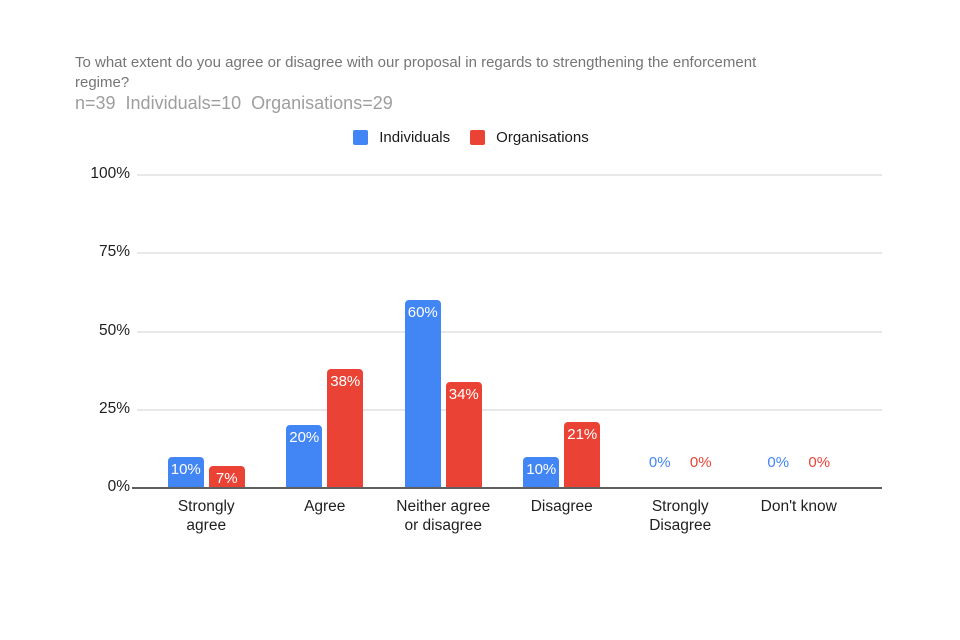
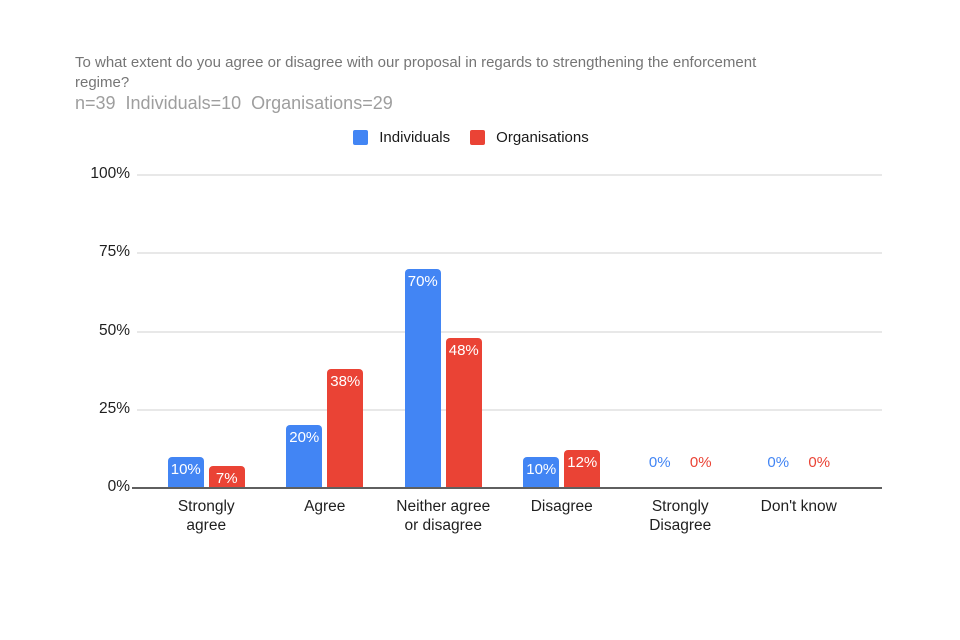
Individuals/Neither agree or disagree: 60% -> 70%
Organisations/Neither agree or disagree: 34% -> 48%
Organisations/Disagree: 21% -> 12%
